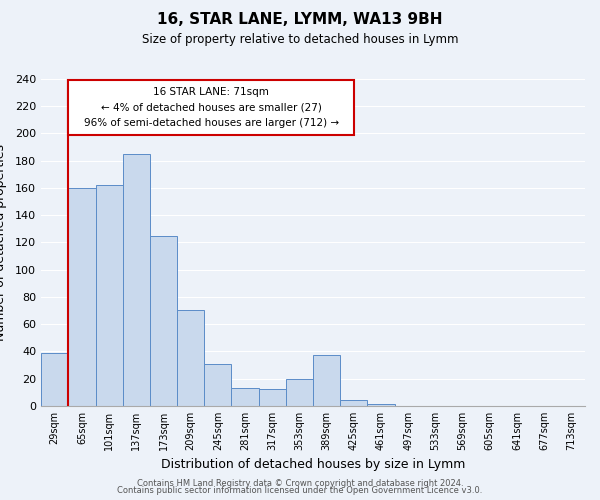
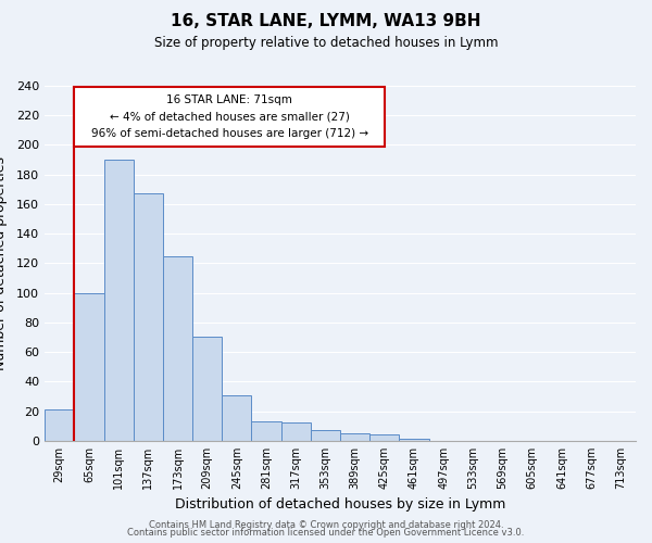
29sqm: 39 -> 21
65sqm: 160 -> 100
101sqm: 162 -> 190
137sqm: 185 -> 167
353sqm: 20 -> 7
389sqm: 37 -> 5
